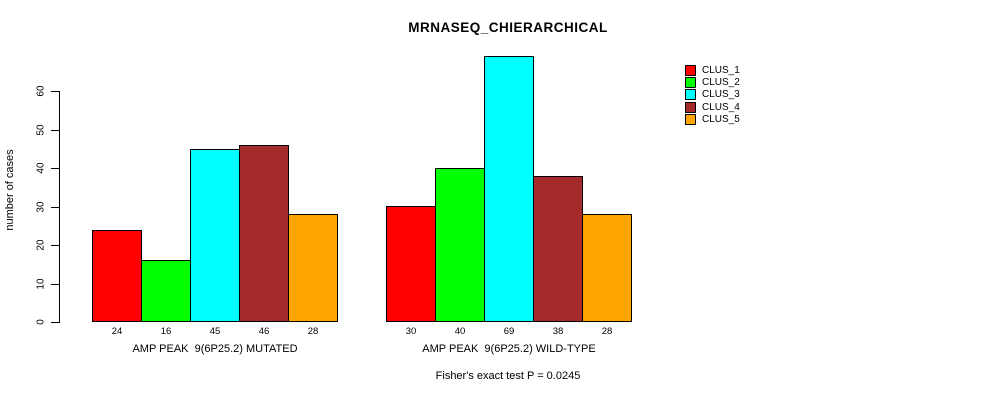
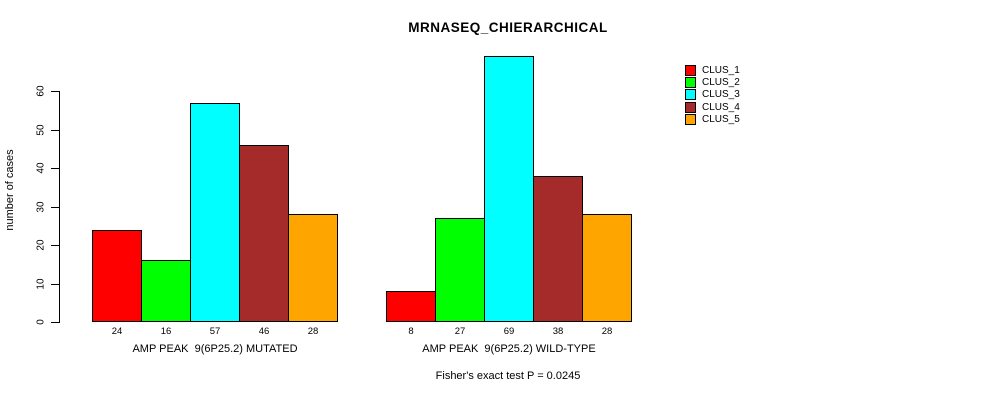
CLUS_3/AMP PEAK 9(6P25.2) MUTATED: 45 -> 57
CLUS_1/AMP PEAK 9(6P25.2) WILD-TYPE: 30 -> 8
CLUS_2/AMP PEAK 9(6P25.2) WILD-TYPE: 40 -> 27
